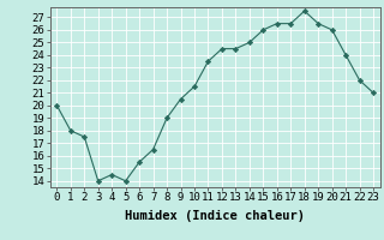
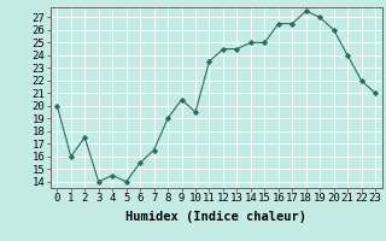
1: 18.0 -> 16.0
10: 21.5 -> 19.5
15: 26.0 -> 25.0
19: 26.5 -> 27.0
